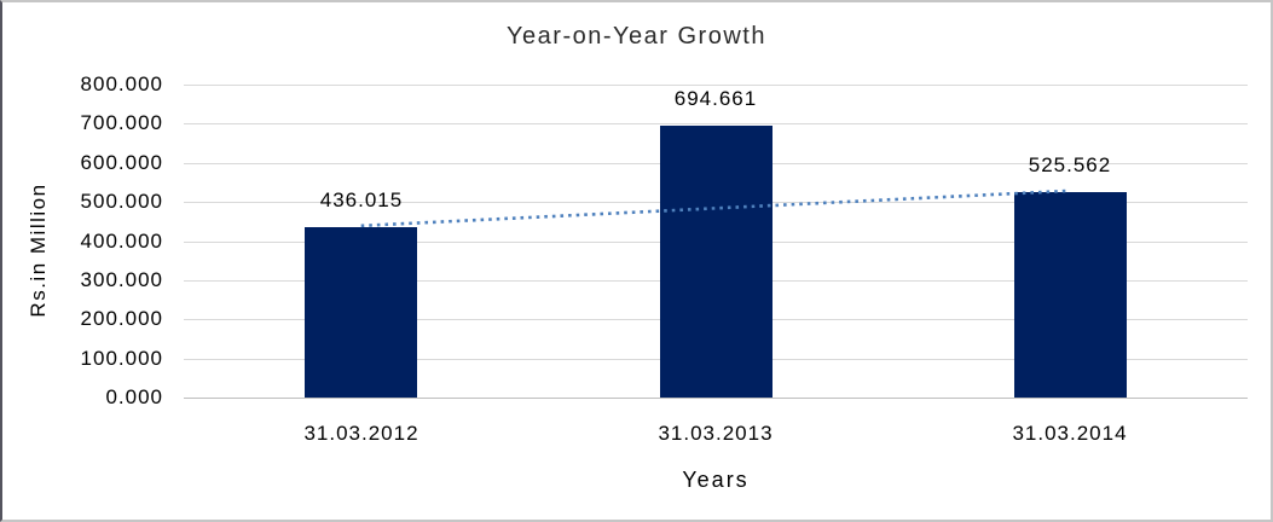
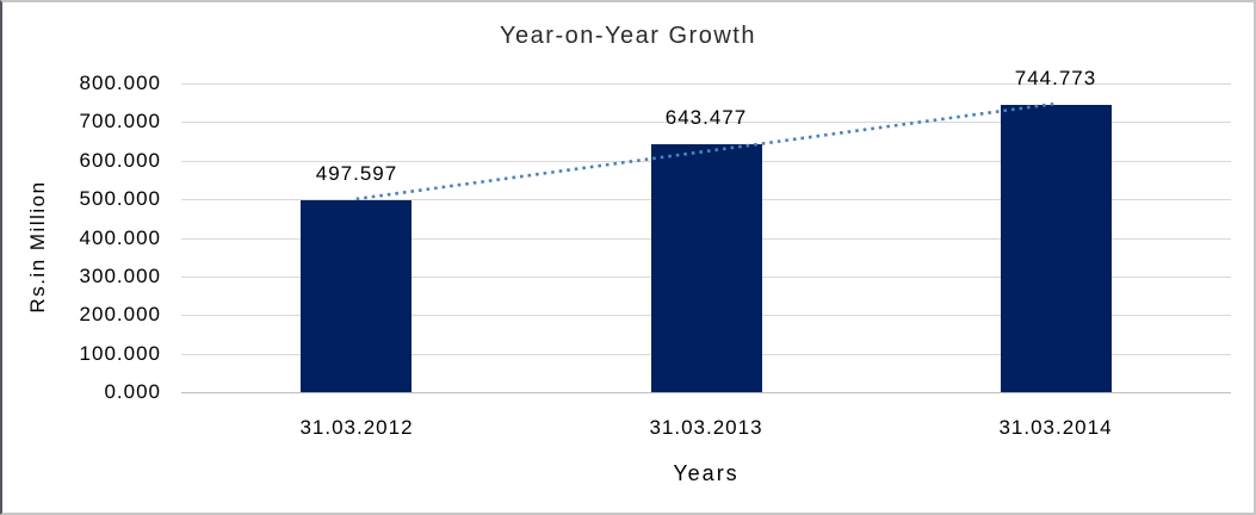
31.03.2012: 436.015 -> 497.597
31.03.2013: 694.661 -> 643.477
31.03.2014: 525.562 -> 744.773
